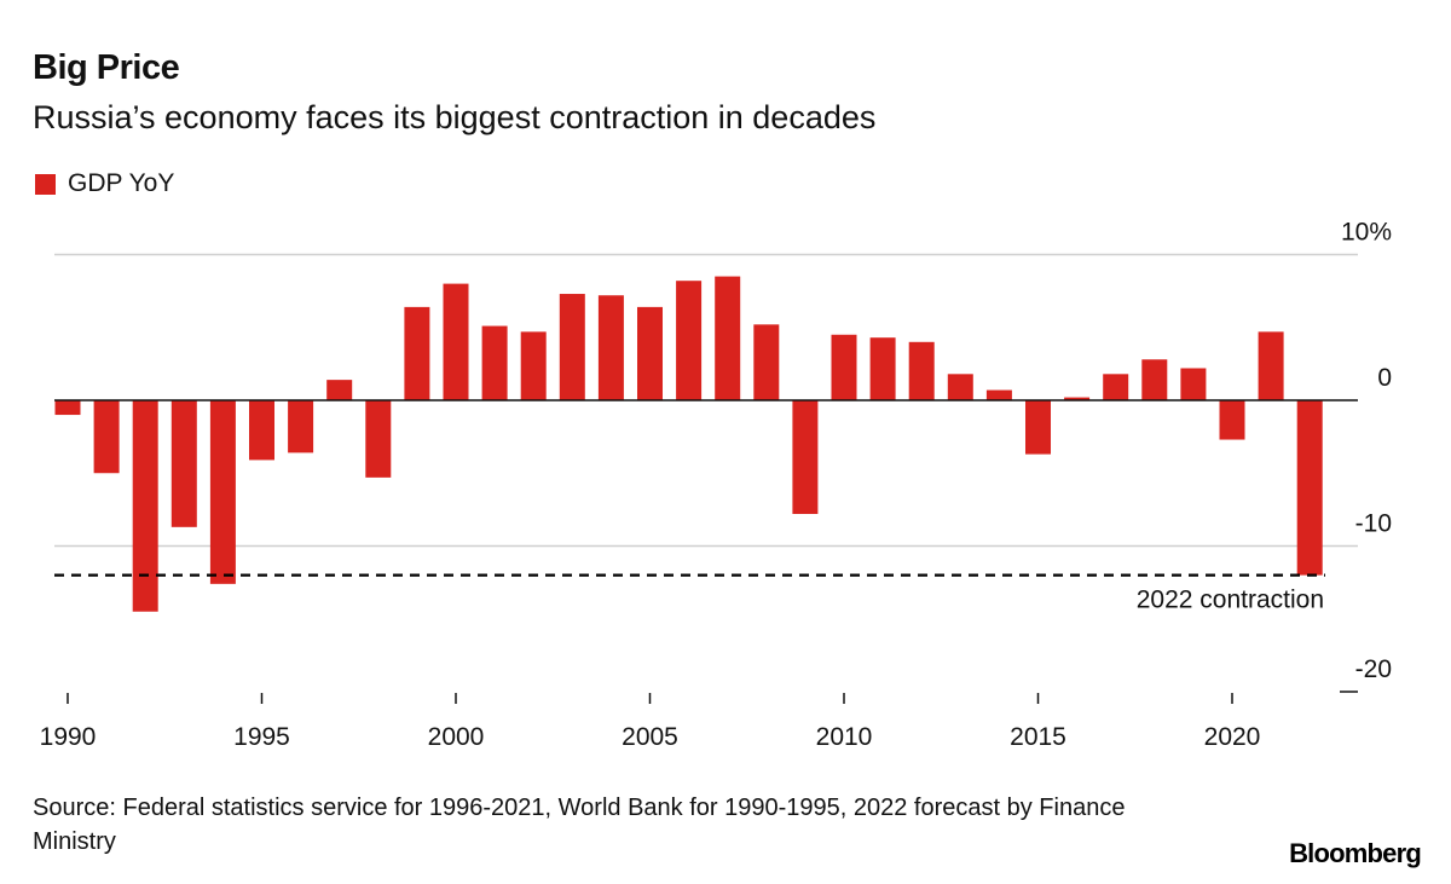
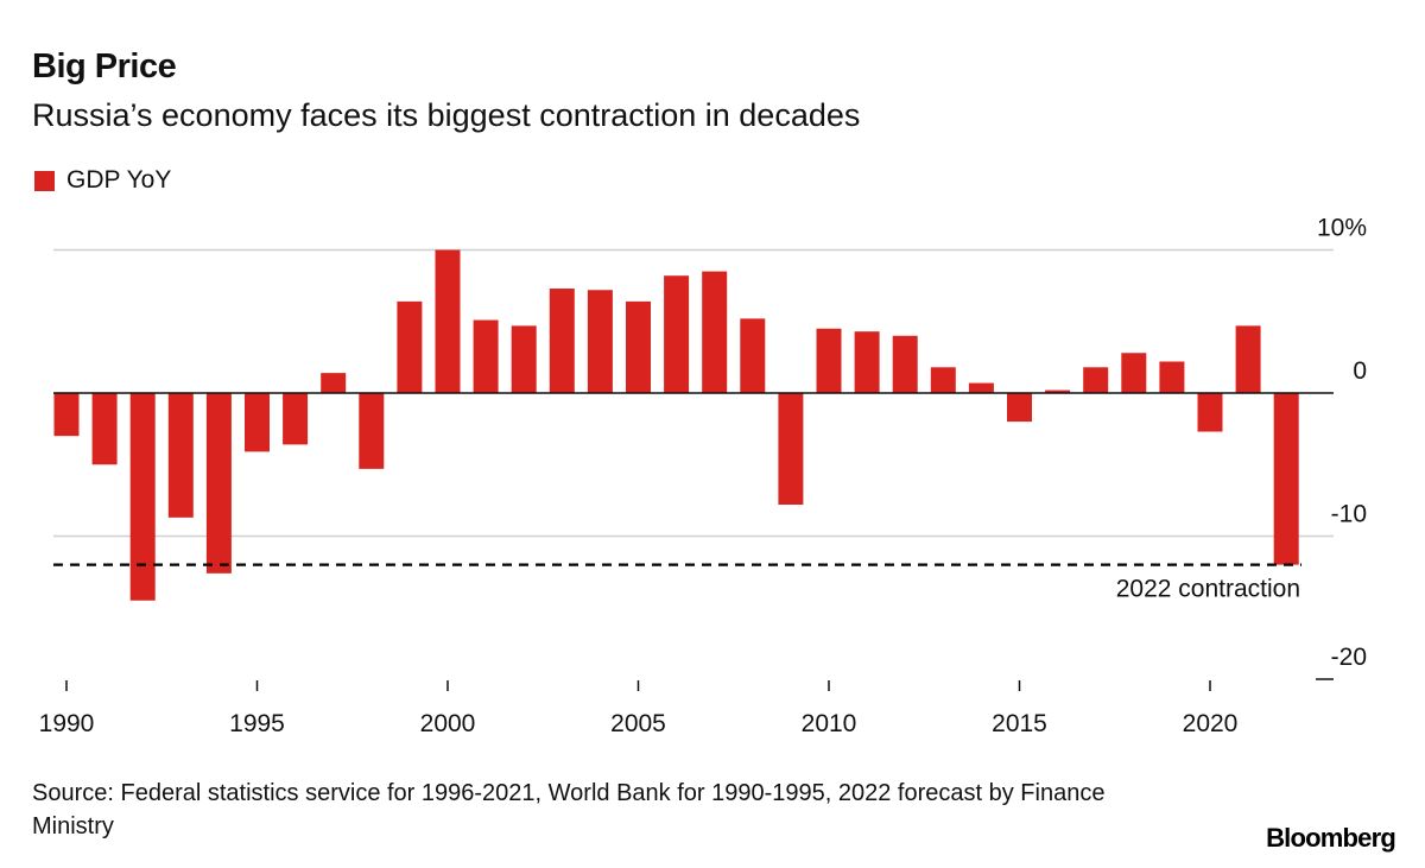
1990: -1.0% -> -3.0%
2000: 8.0% -> 10.0%
2015: -3.7% -> -2.0%
